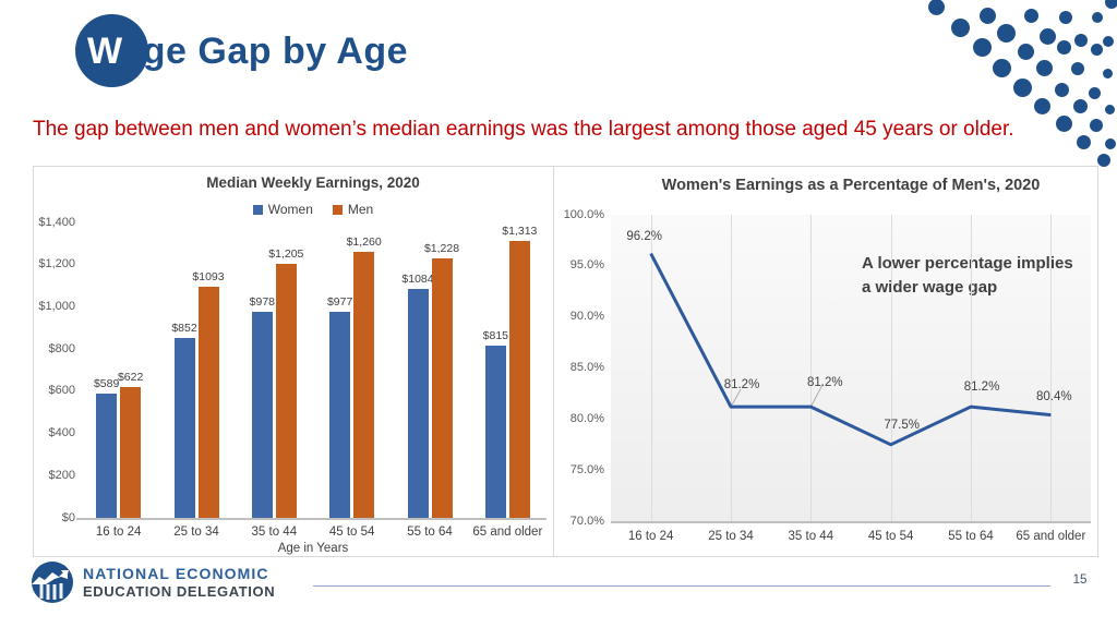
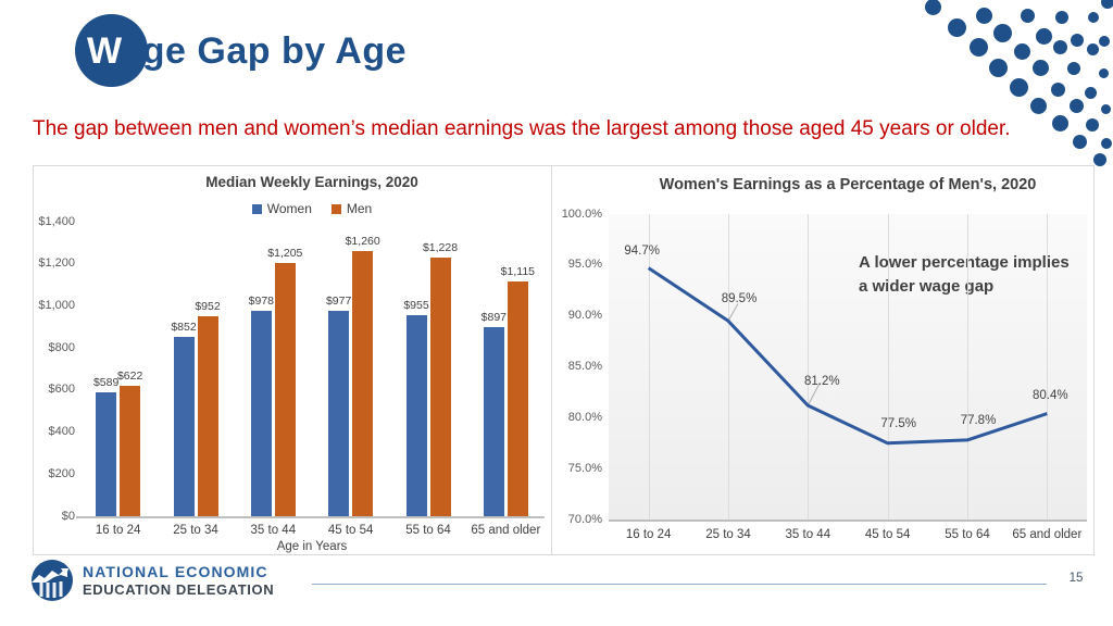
Median Weekly Earnings, 2020/Men/25 to 34: $1093 -> $952
Median Weekly Earnings, 2020/Women/55 to 64: $1084 -> $955
Median Weekly Earnings, 2020/Women/65 and older: $815 -> $897
Median Weekly Earnings, 2020/Men/65 and older: $1,313 -> $1,115
Women's Earnings as a Percentage of Men's, 2020/16 to 24: 96.2% -> 94.7%
Women's Earnings as a Percentage of Men's, 2020/25 to 34: 81.2% -> 89.5%
Women's Earnings as a Percentage of Men's, 2020/55 to 64: 81.2% -> 77.8%
